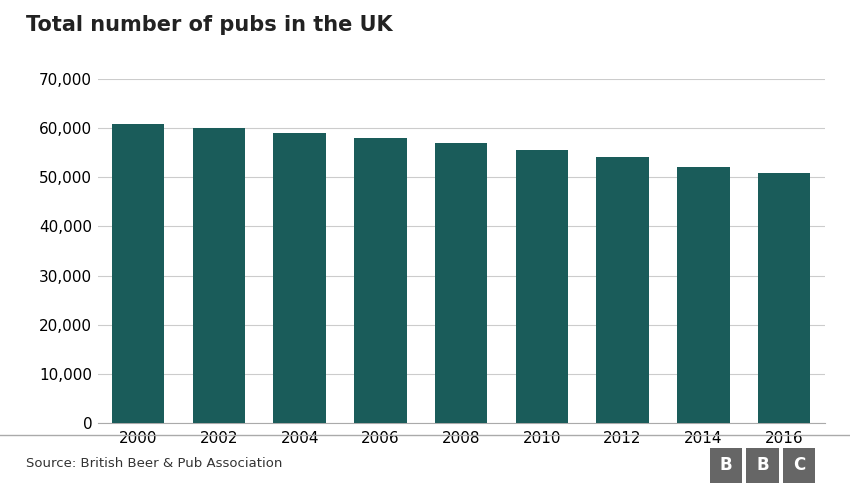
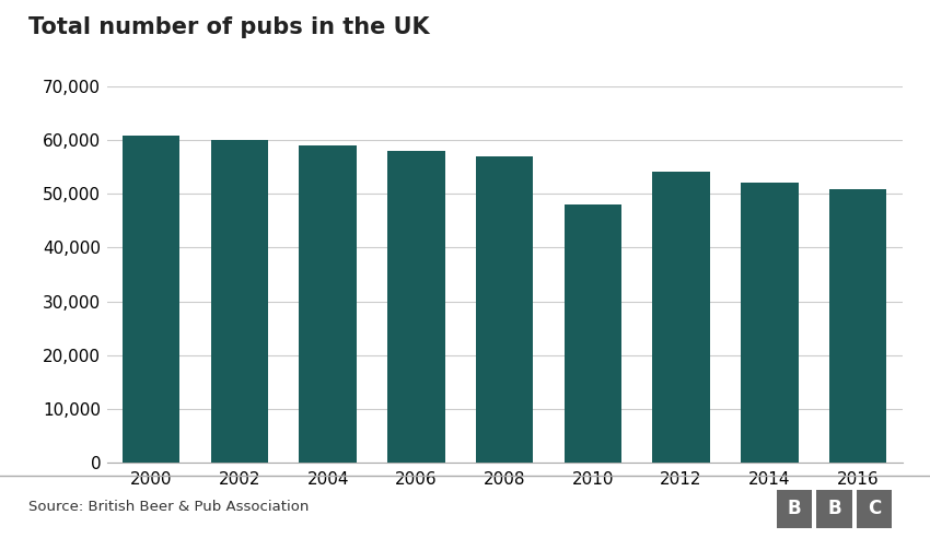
2010: 55,500 -> 48,000
